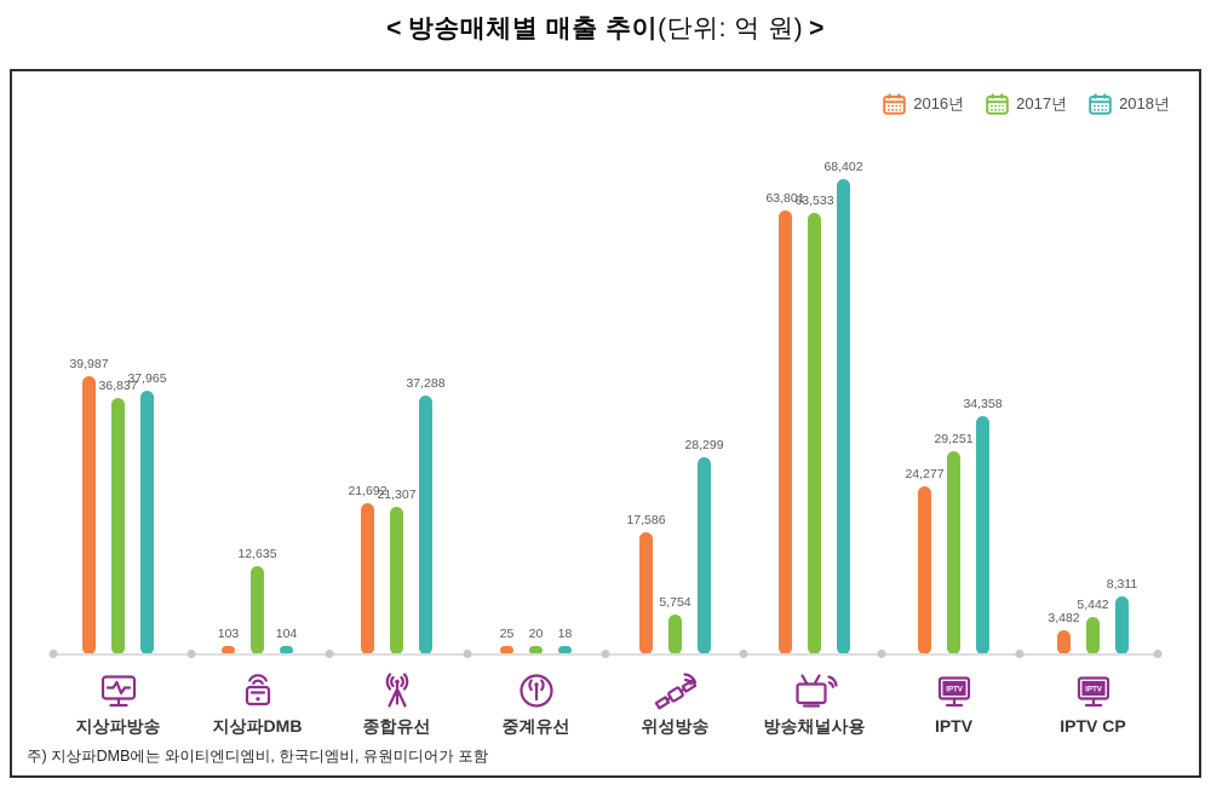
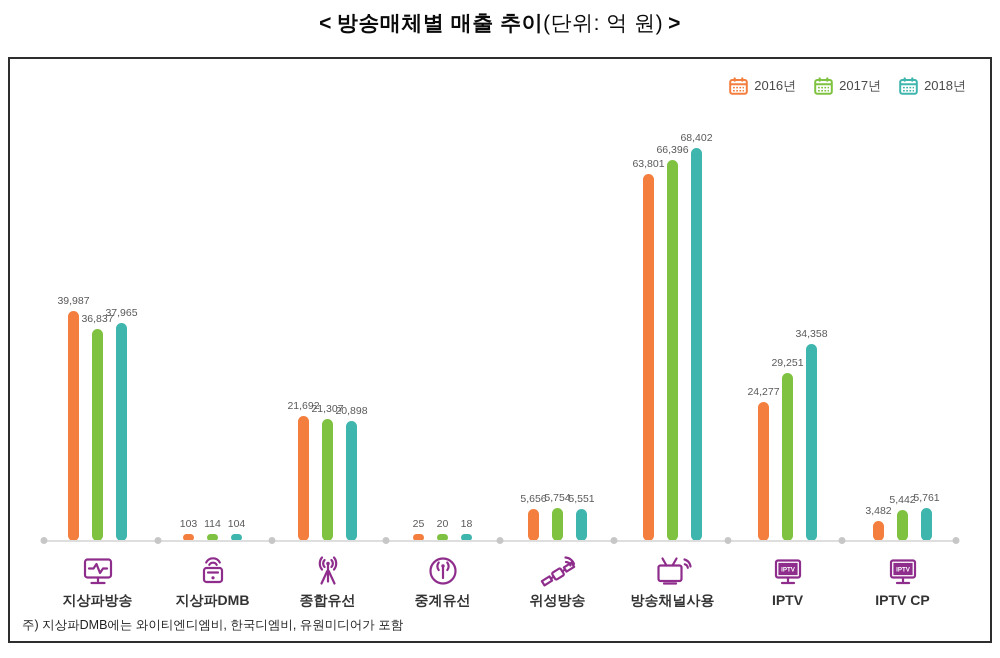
2017년/지상파DMB: 12,635 -> 114
2018년/종합유선: 37,288 -> 20,898
2016년/위성방송: 17,586 -> 5,656
2018년/위성방송: 28,299 -> 5,551
2017년/방송채널사용: 63,533 -> 66,396
2018년/IPTV CP: 8,311 -> 5,761
